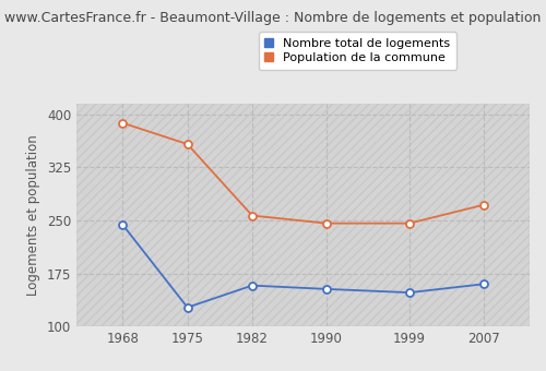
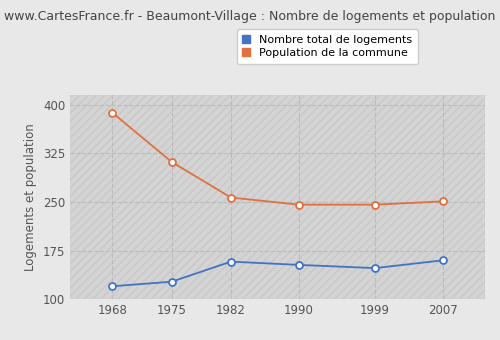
Nombre total de logements/1968: 244 -> 120
Population de la commune/1975: 358 -> 312
Population de la commune/2007: 272 -> 251
